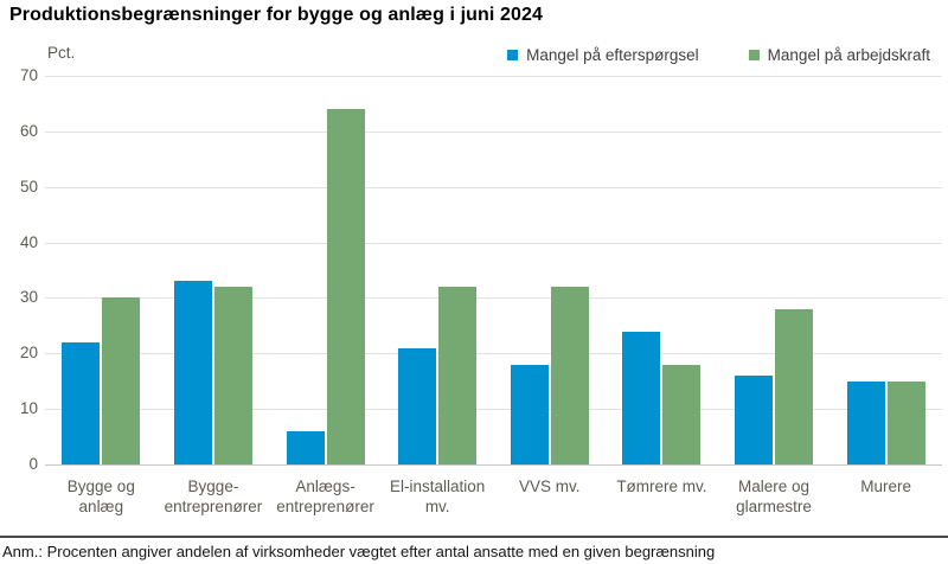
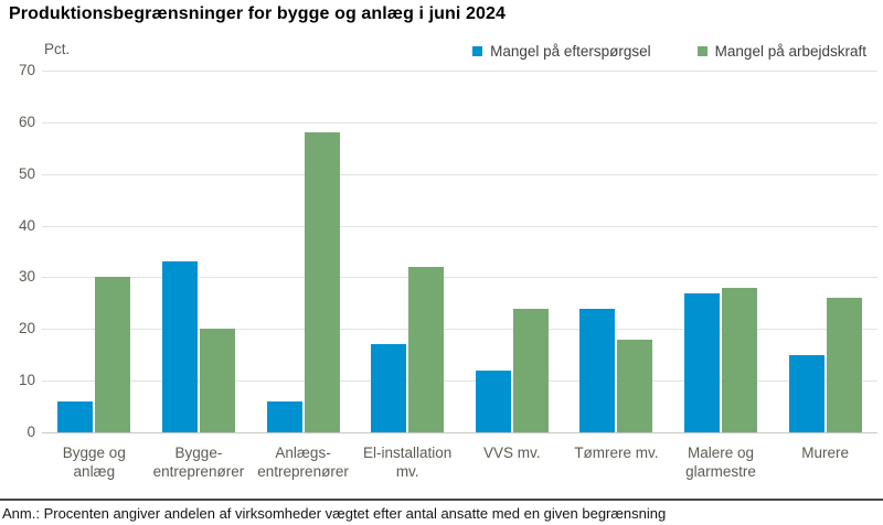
Mangel på efterspørgsel/Bygge og anlæg: 22 -> 6
Mangel på arbejdskraft/Bygge-entreprenører: 32 -> 20
Mangel på arbejdskraft/Anlægs-entreprenører: 64 -> 58
Mangel på efterspørgsel/El-installation mv.: 21 -> 17
Mangel på efterspørgsel/VVS mv.: 18 -> 12
Mangel på arbejdskraft/VVS mv.: 32 -> 24
Mangel på efterspørgsel/Malere og glarmestre: 16 -> 27
Mangel på arbejdskraft/Murere: 15 -> 26
